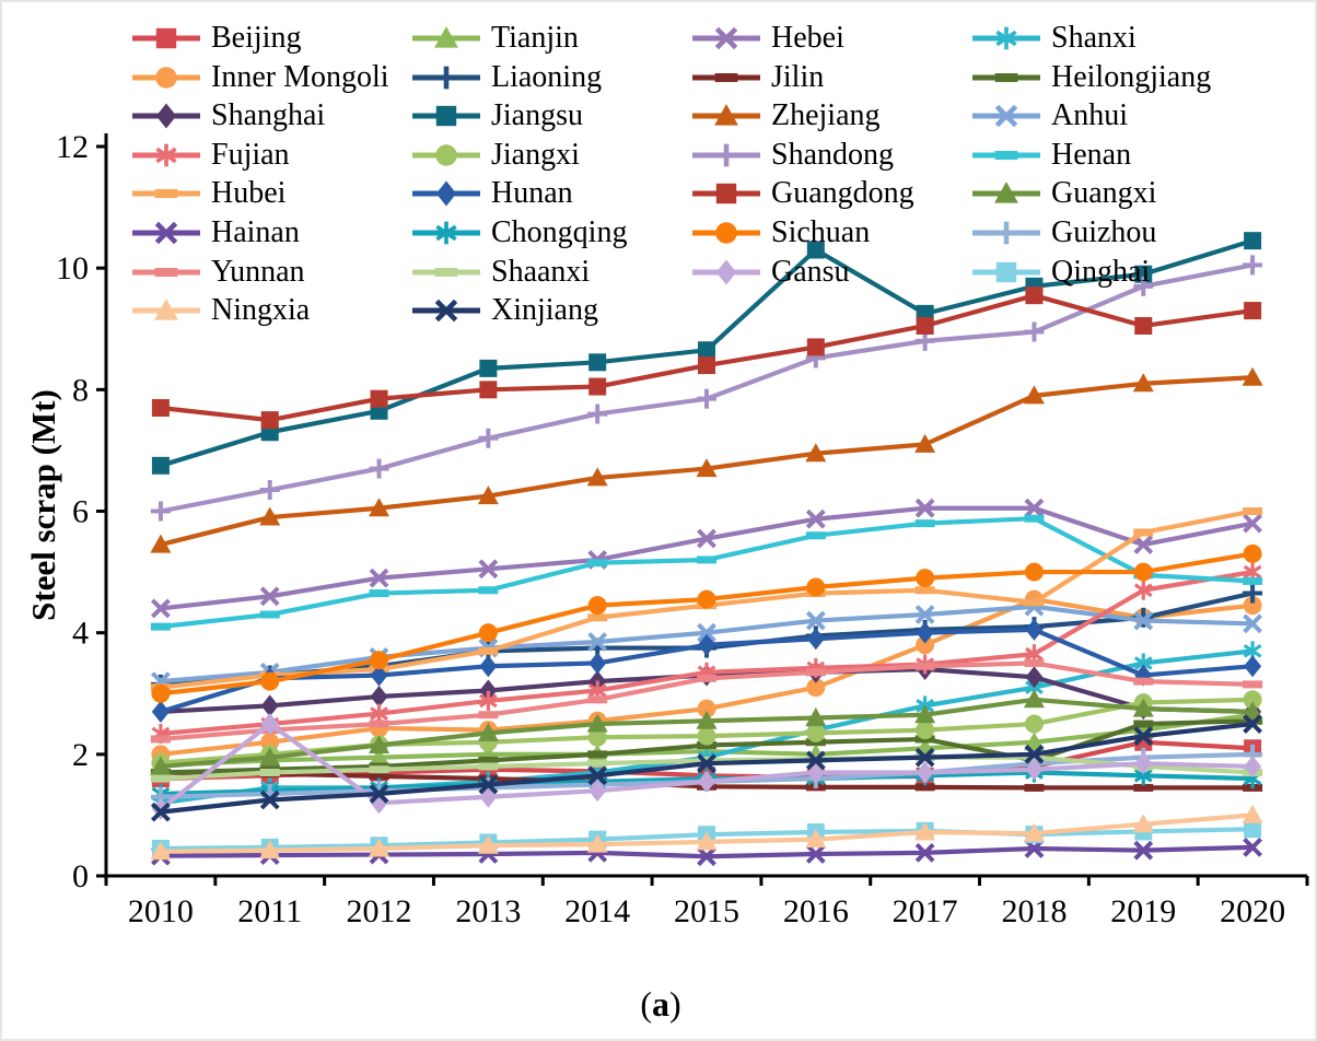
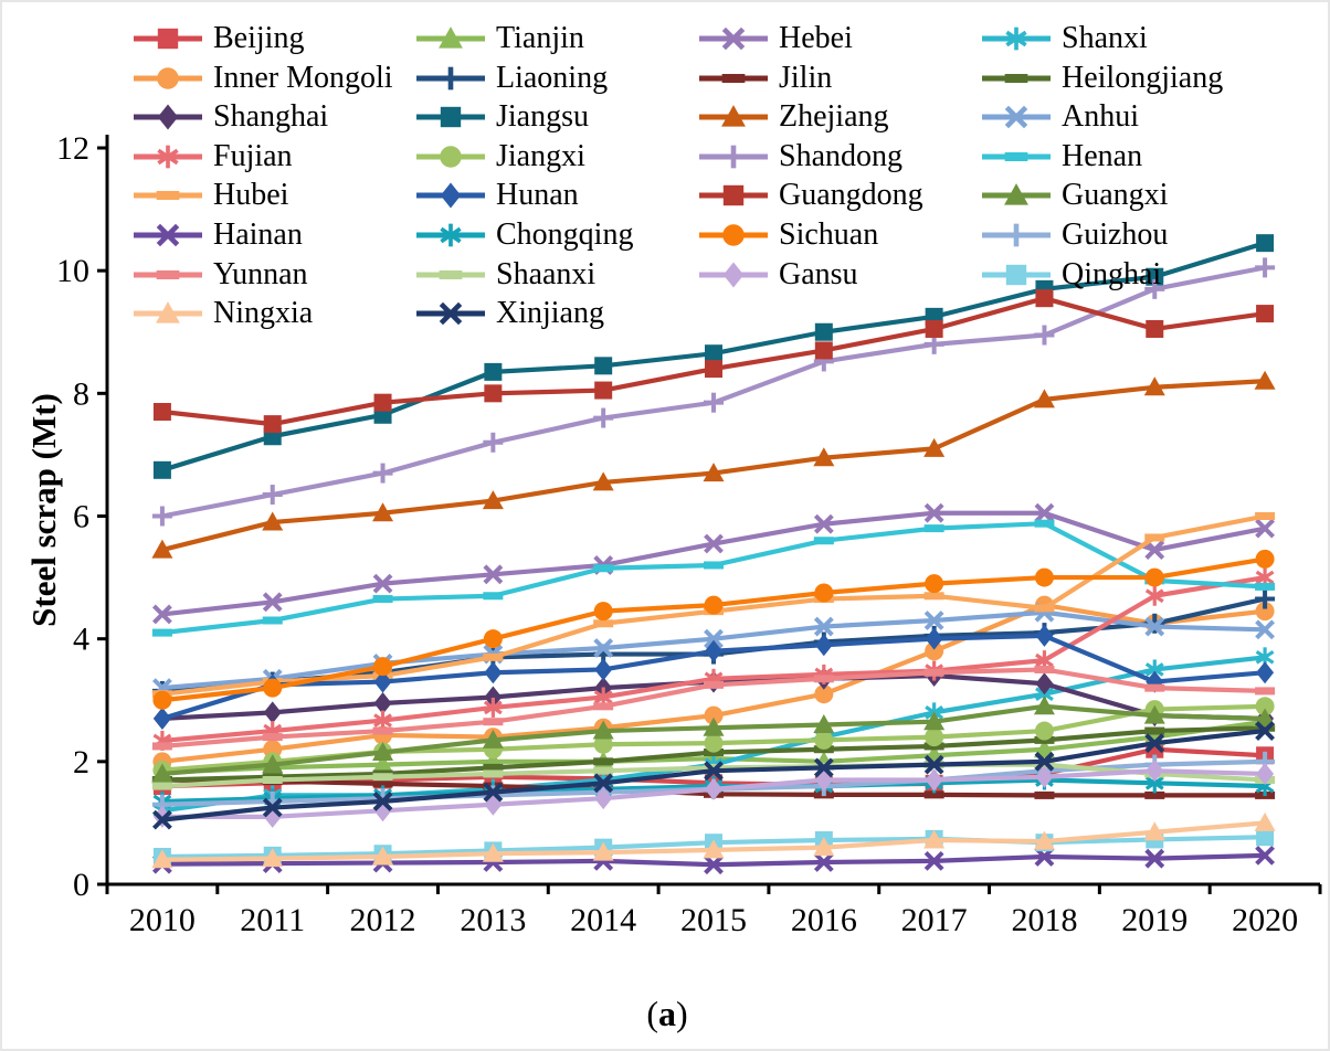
Gansu/2011: 2.5 -> 1.1
Jiangsu/2016: 10.3 -> 9.0
Heilongjiang/2018: 1.9 -> 2.4
